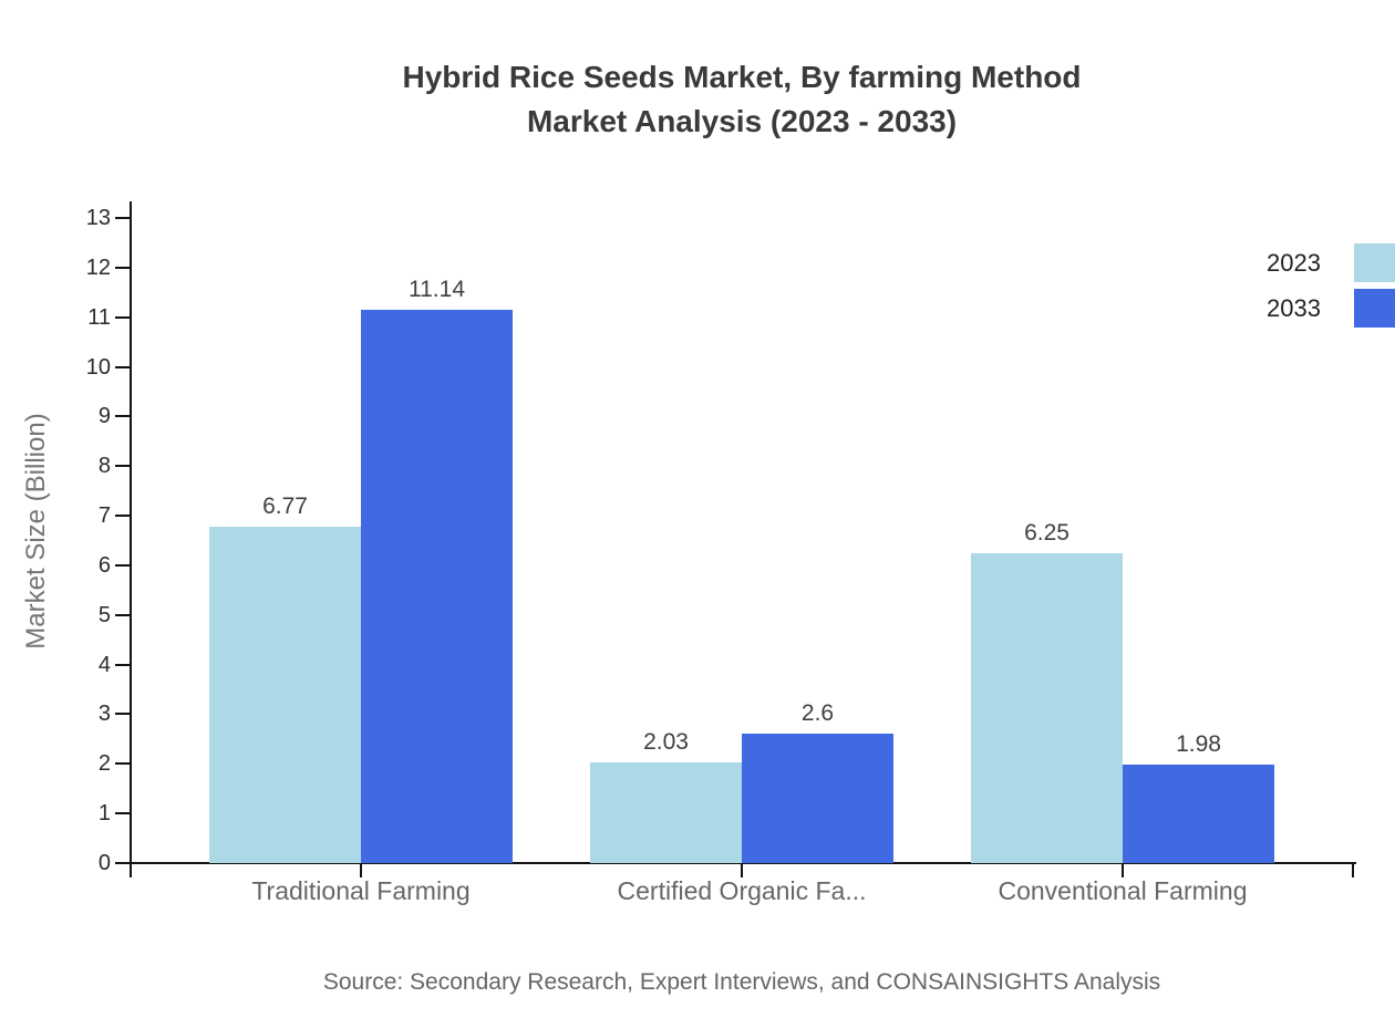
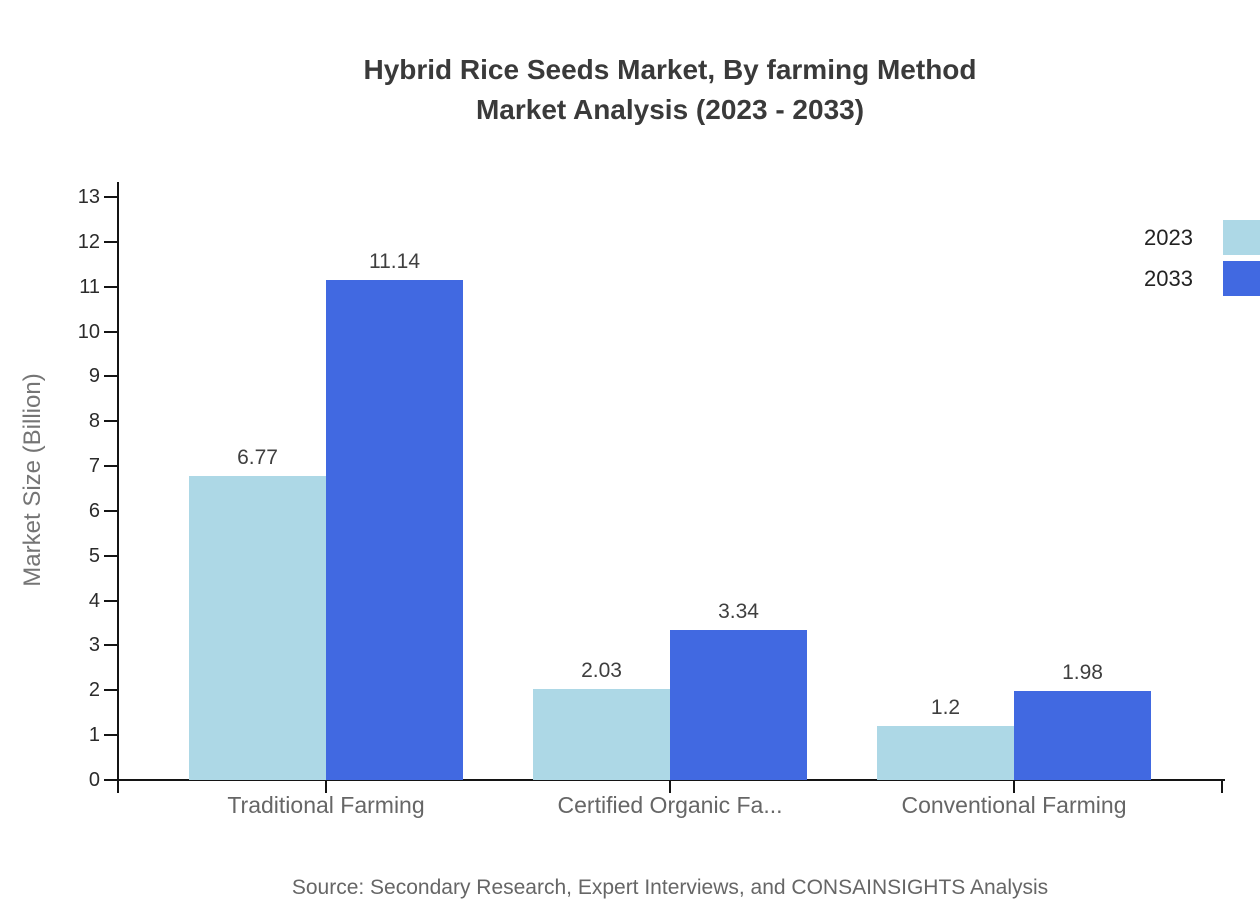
2033/Certified Organic Fa...: 2.6 -> 3.34
2023/Conventional Farming: 6.25 -> 1.2
